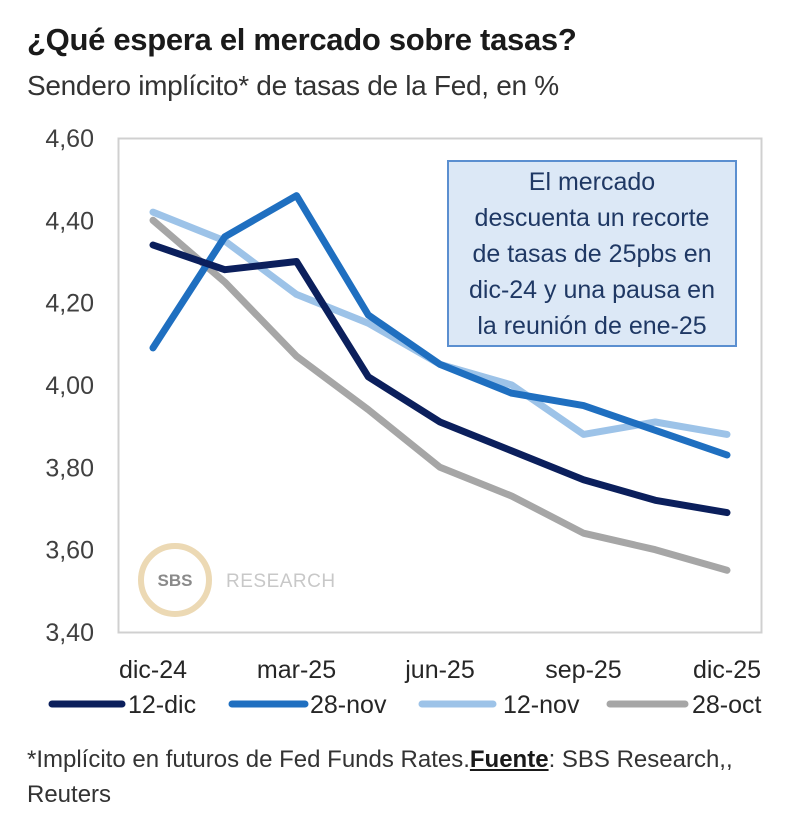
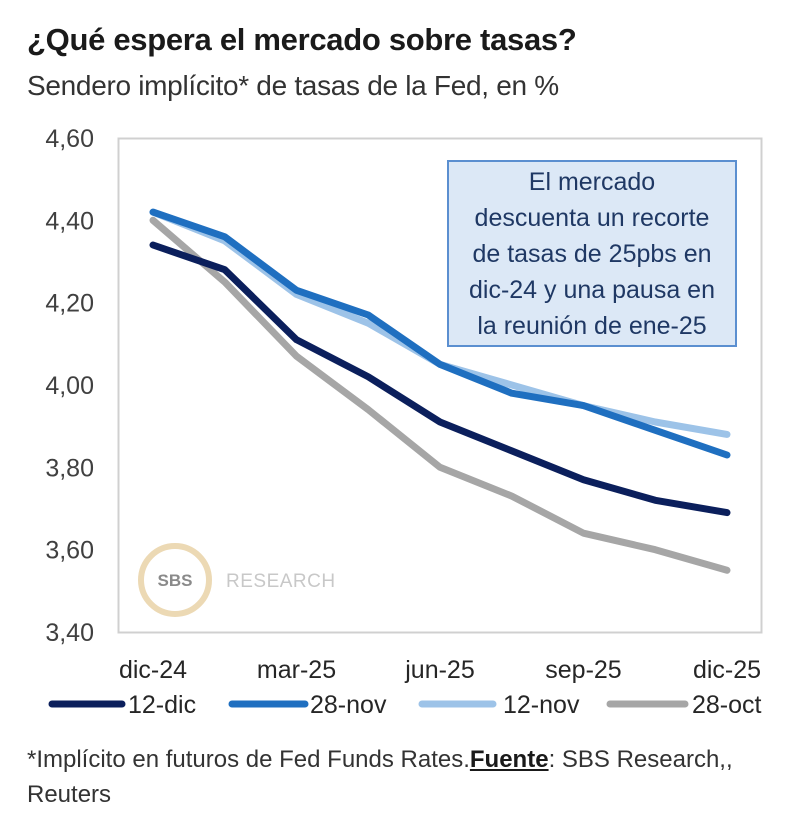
28-nov/dic-24: 4,09 -> 4,42
12-dic/mar-25: 4,30 -> 4,11
28-nov/mar-25: 4,46 -> 4,23
12-nov/sep-25: 3,88 -> 3,95
